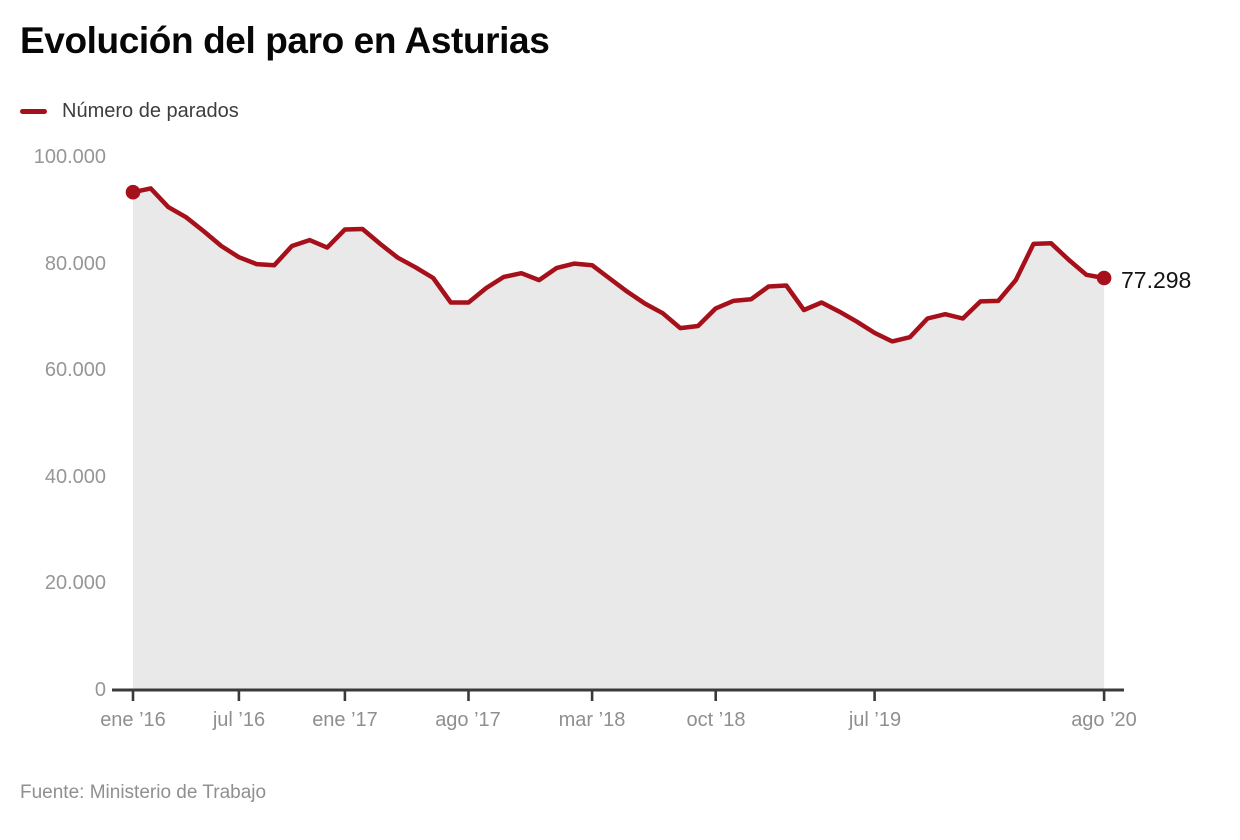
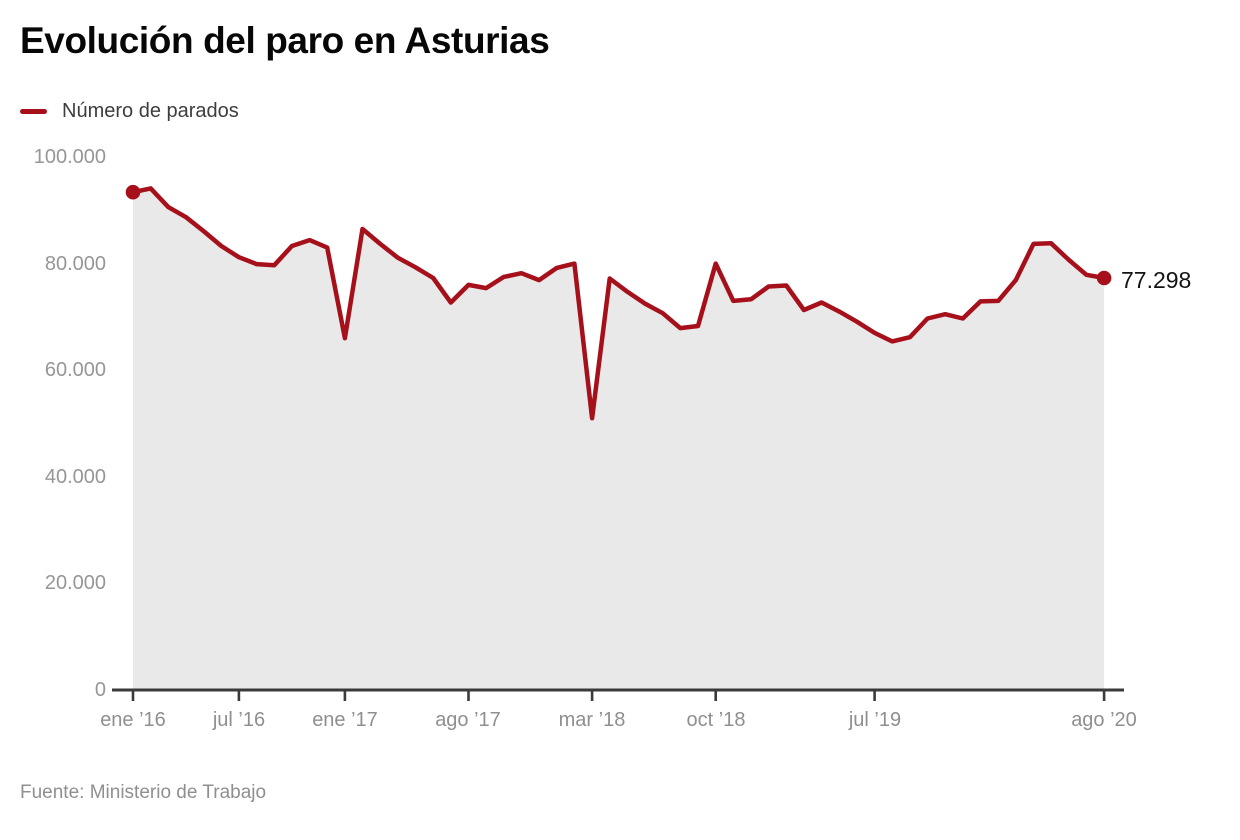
ene ’17: 86000 -> 66000
ago ’17: 73000 -> 76000
mar ’18: 80000 -> 51000
oct ’18: 72000 -> 80000
